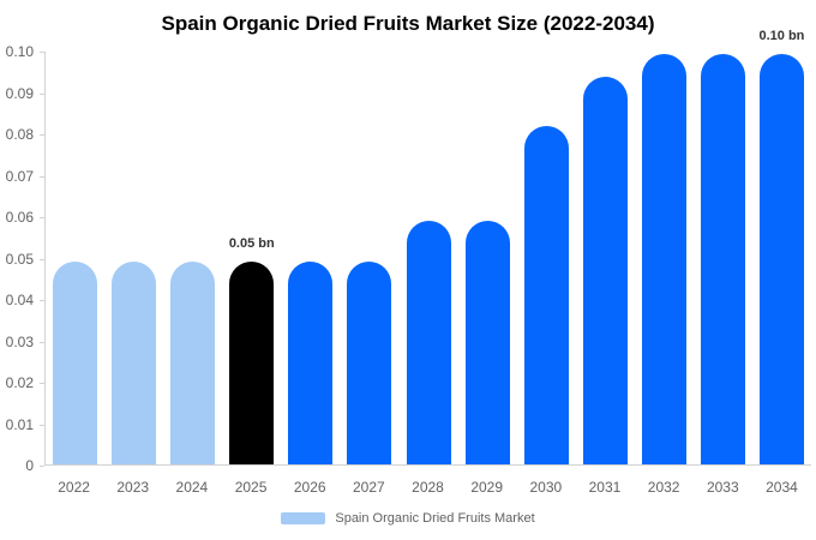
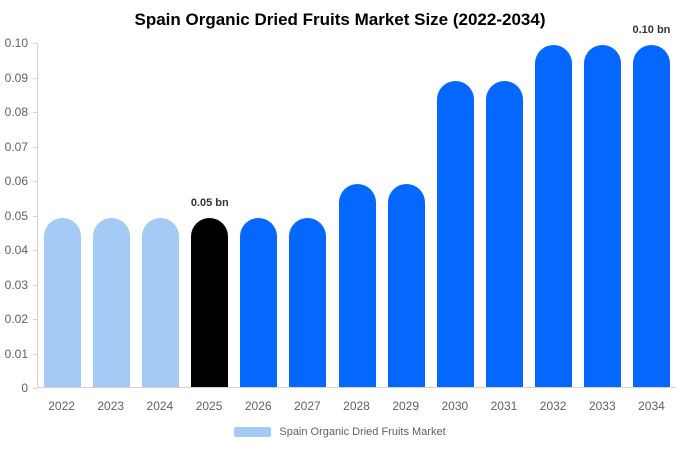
2030: 0.082 -> 0.089
2031: 0.094 -> 0.089
